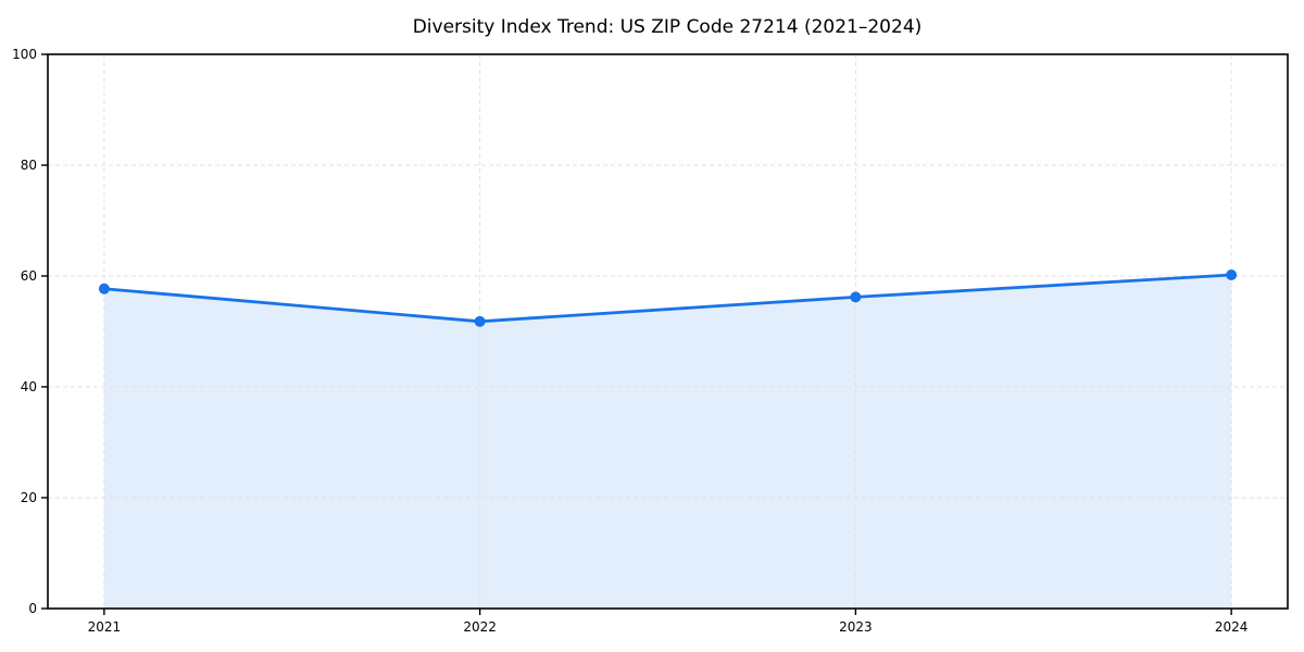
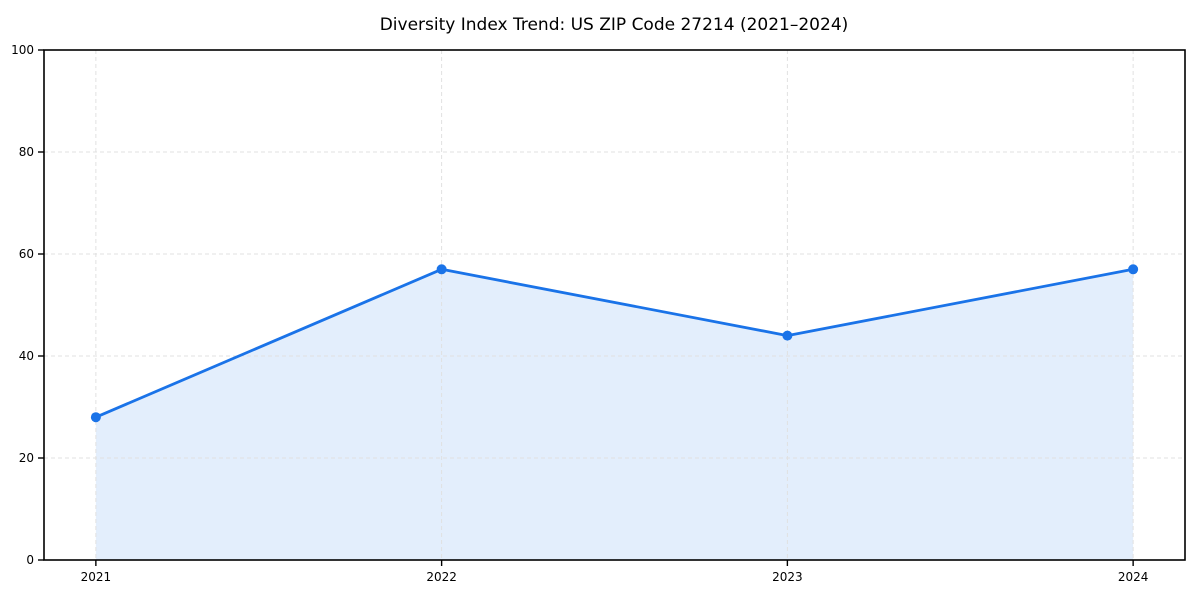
2021: 58 -> 28
2022: 52 -> 57
2023: 56 -> 44
2024: 60 -> 57
